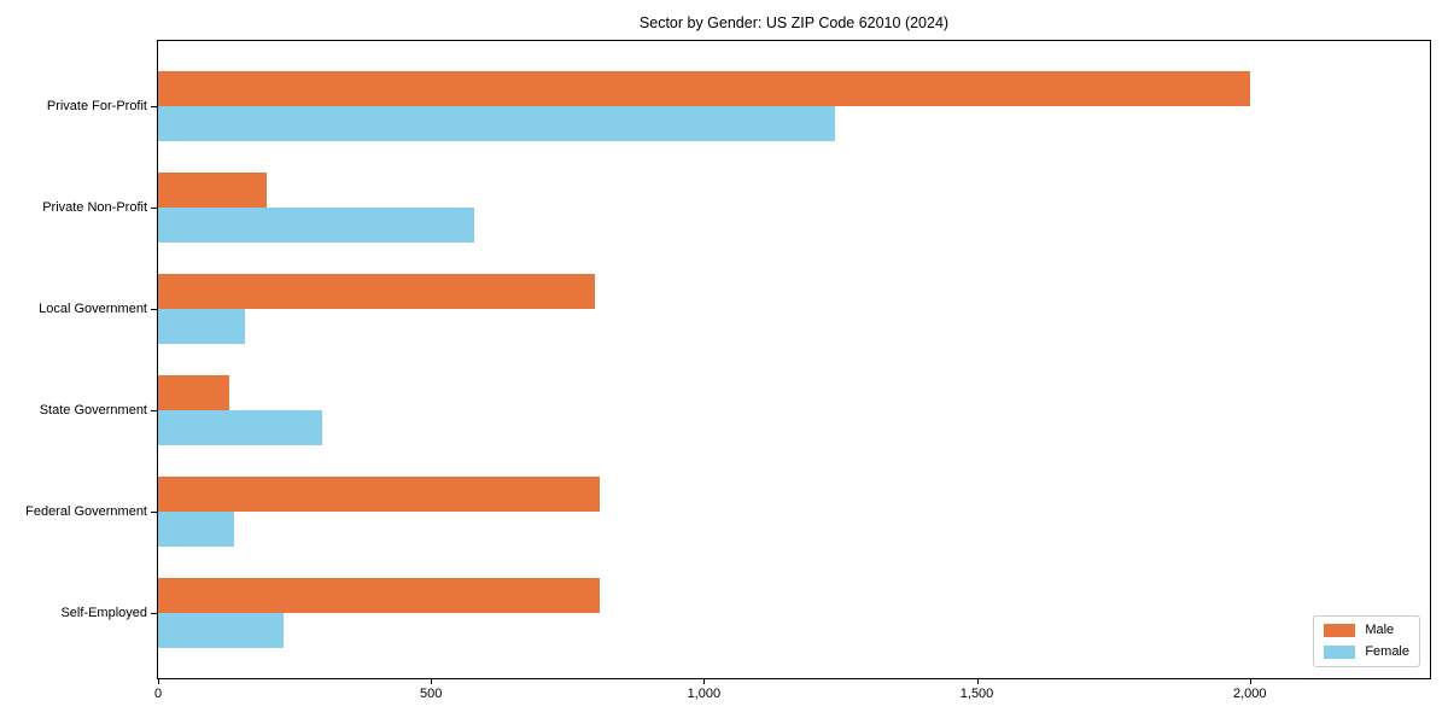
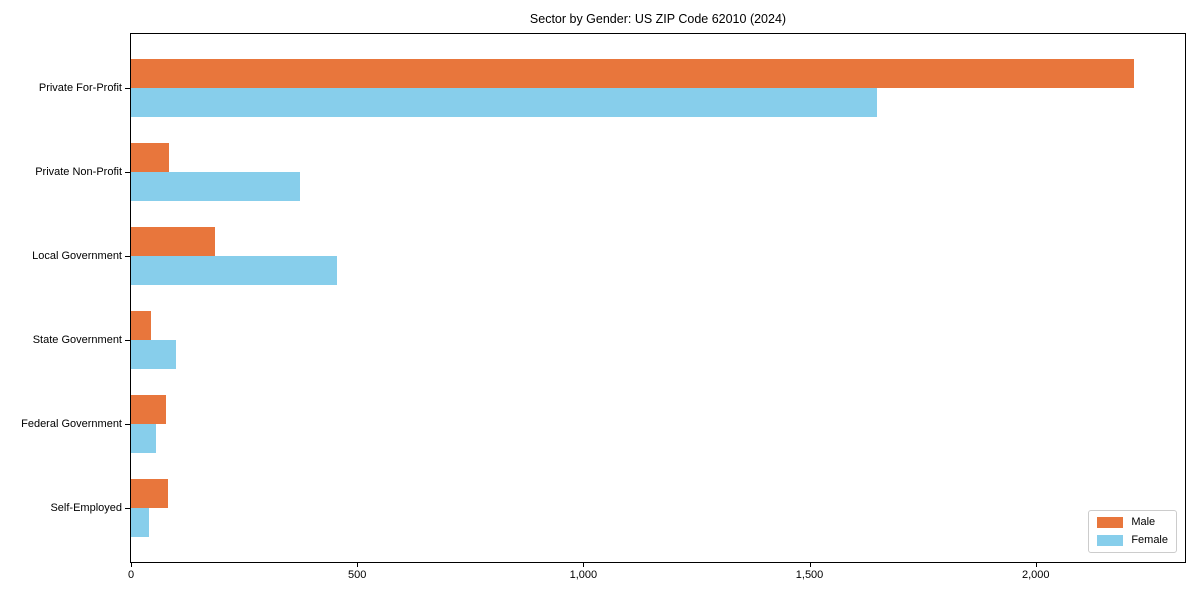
Male/Private For-Profit: 2000 -> 2220
Female/Private For-Profit: 1240 -> 1650
Male/Private Non-Profit: 200 -> 80
Female/Private Non-Profit: 580 -> 370
Male/Local Government: 800 -> 190
Female/Local Government: 160 -> 460
Male/State Government: 130 -> 40
Female/State Government: 300 -> 100
Male/Federal Government: 810 -> 80
Female/Federal Government: 140 -> 60
Male/Self-Employed: 810 -> 80
Female/Self-Employed: 230 -> 40
